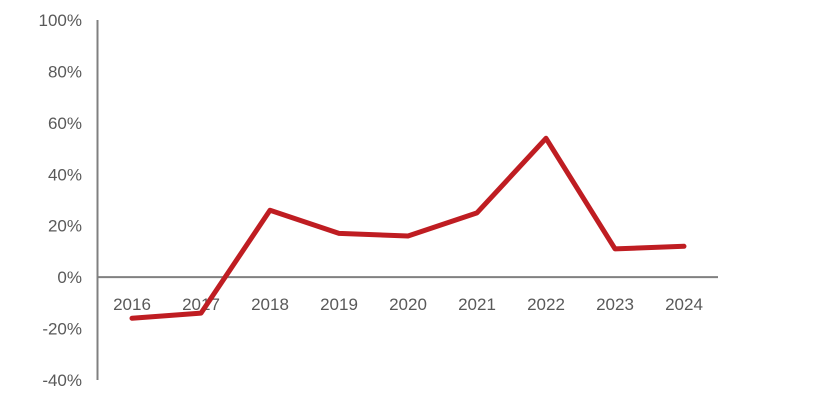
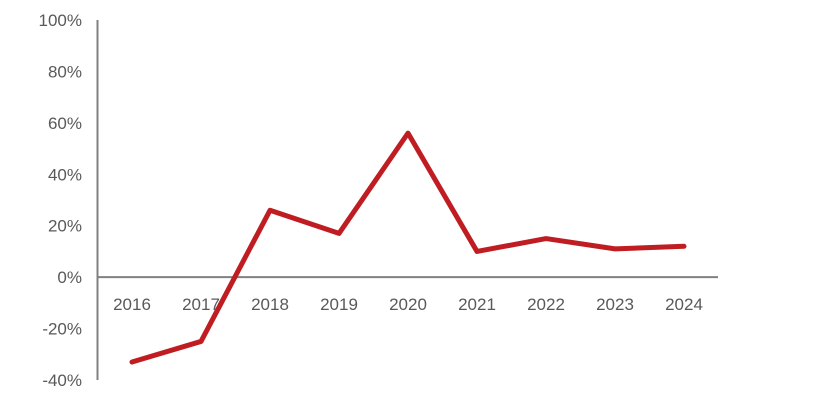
2016: -16% -> -33%
2017: -14% -> -25%
2020: 16% -> 56%
2021: 25% -> 10%
2022: 54% -> 15%
